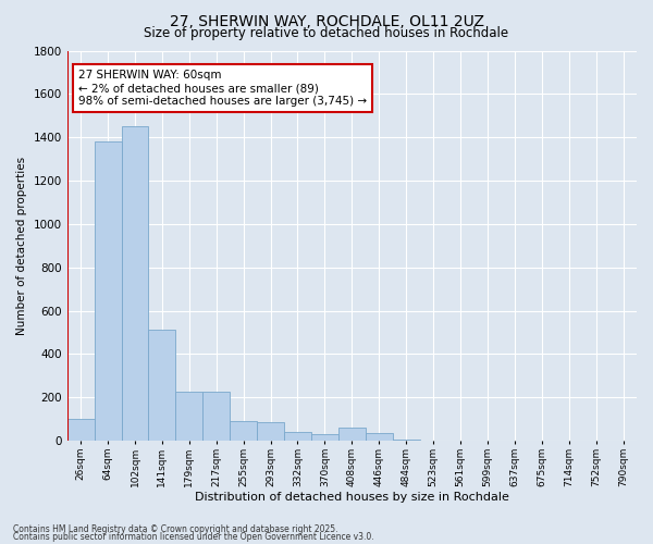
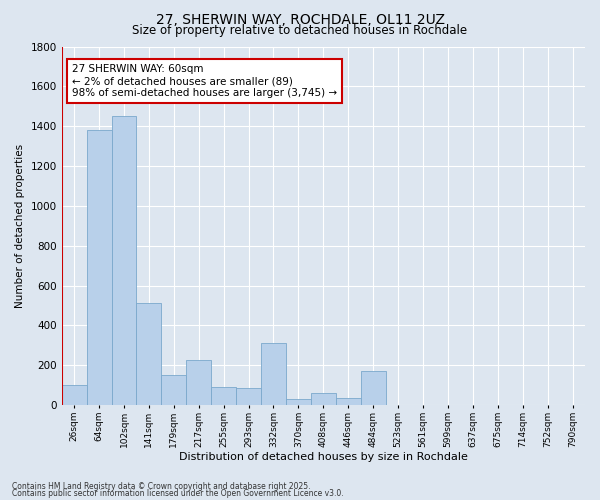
179sqm: 220 -> 150
332sqm: 40 -> 310
484sqm: 0 -> 170
